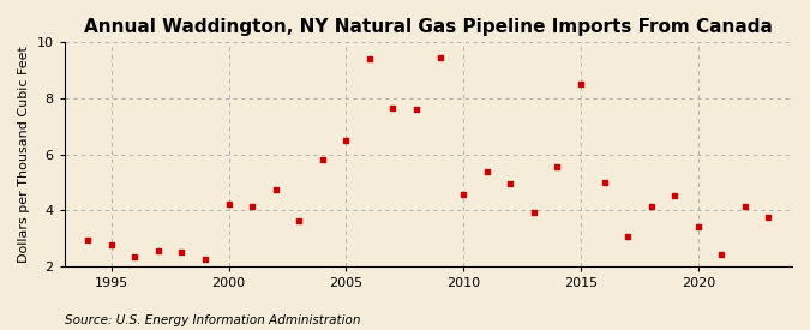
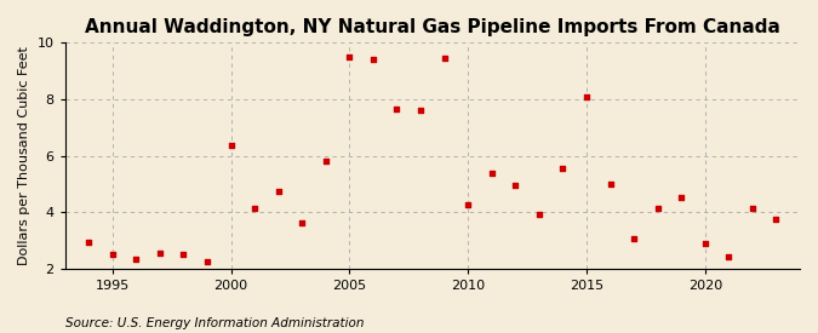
1995: 2.75 -> 2.50
2000: 4.20 -> 6.35
2005: 6.50 -> 9.50
2010: 4.55 -> 4.25
2015: 8.50 -> 8.10
2020: 3.40 -> 2.90
